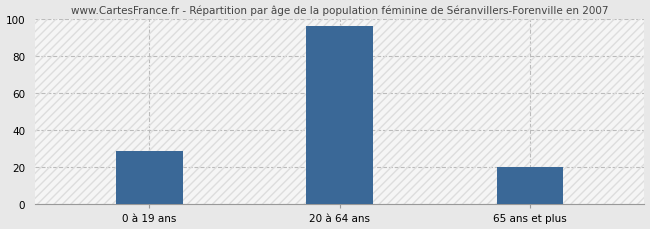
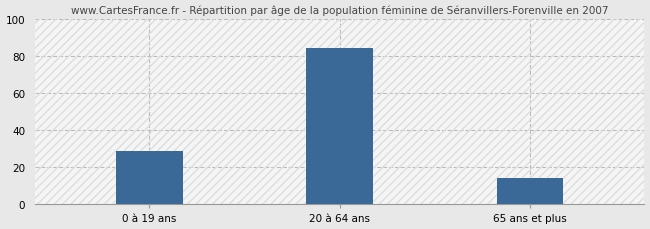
20 à 64 ans: 96 -> 84
65 ans et plus: 20 -> 14
